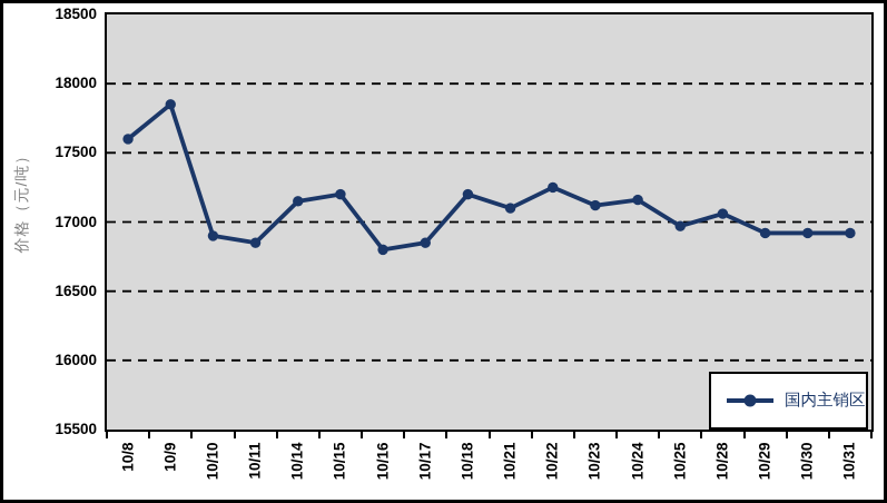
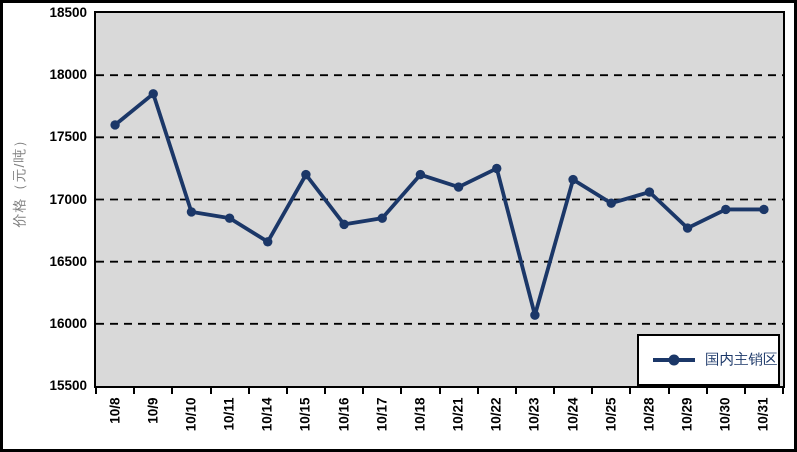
10/14: 17150 -> 16660
10/23: 17120 -> 16070
10/29: 16920 -> 16770
